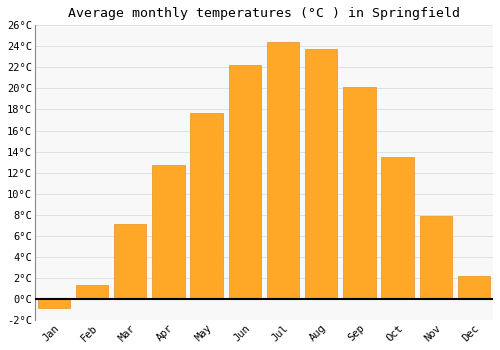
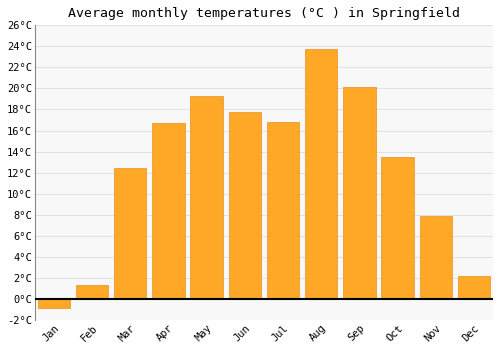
Mar: 7.1°C -> 12.4°C
Apr: 12.7°C -> 16.7°C
May: 17.7°C -> 19.3°C
Jun: 22.2°C -> 17.8°C
Jul: 24.4°C -> 16.8°C
